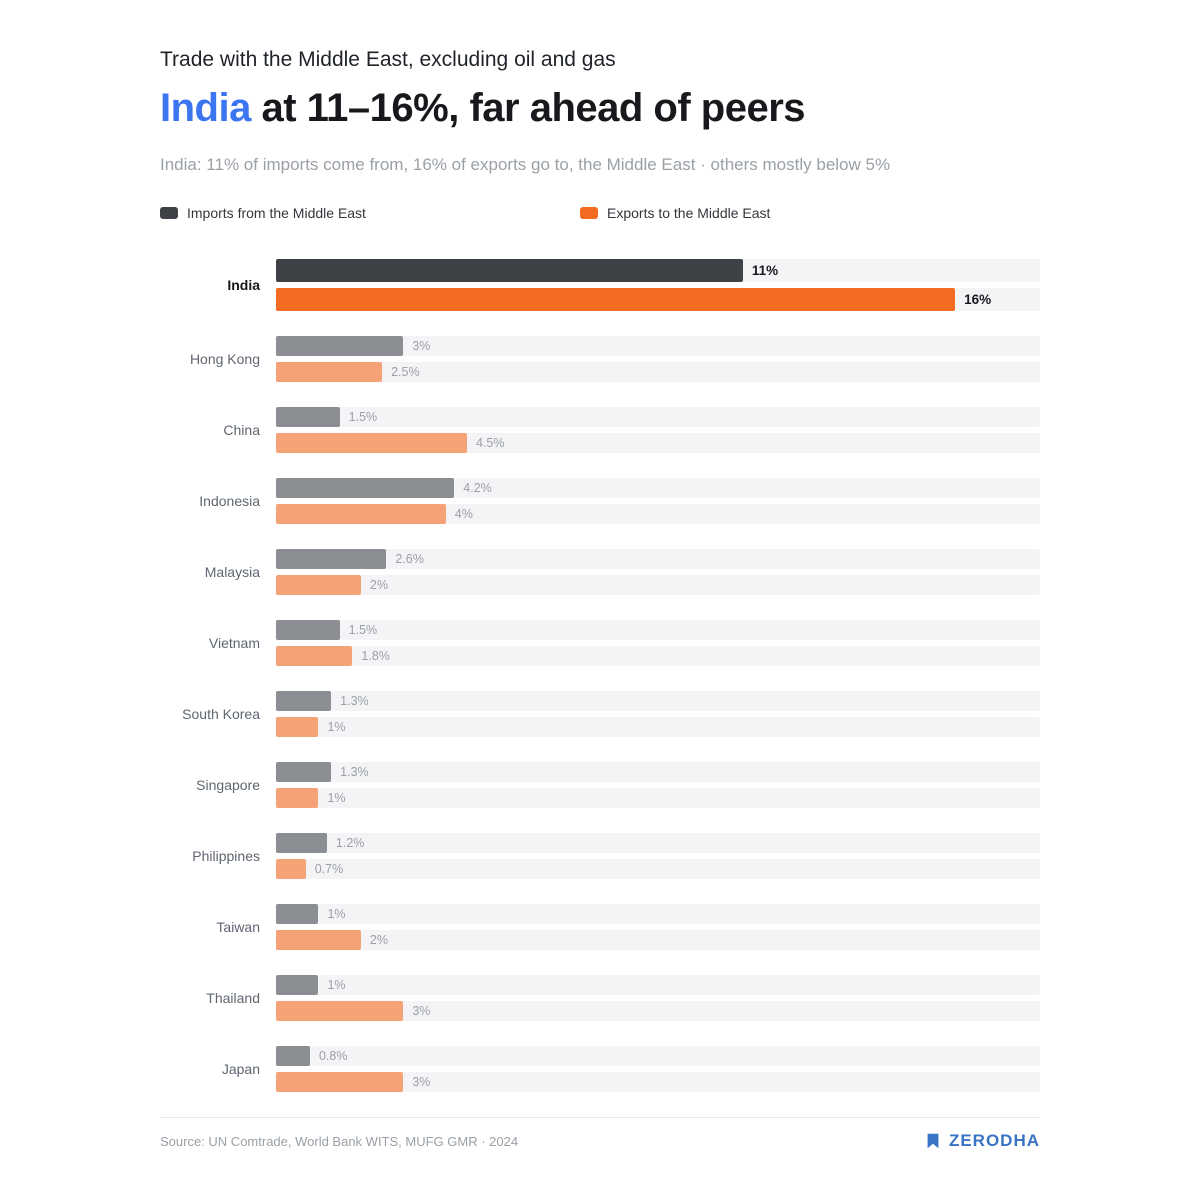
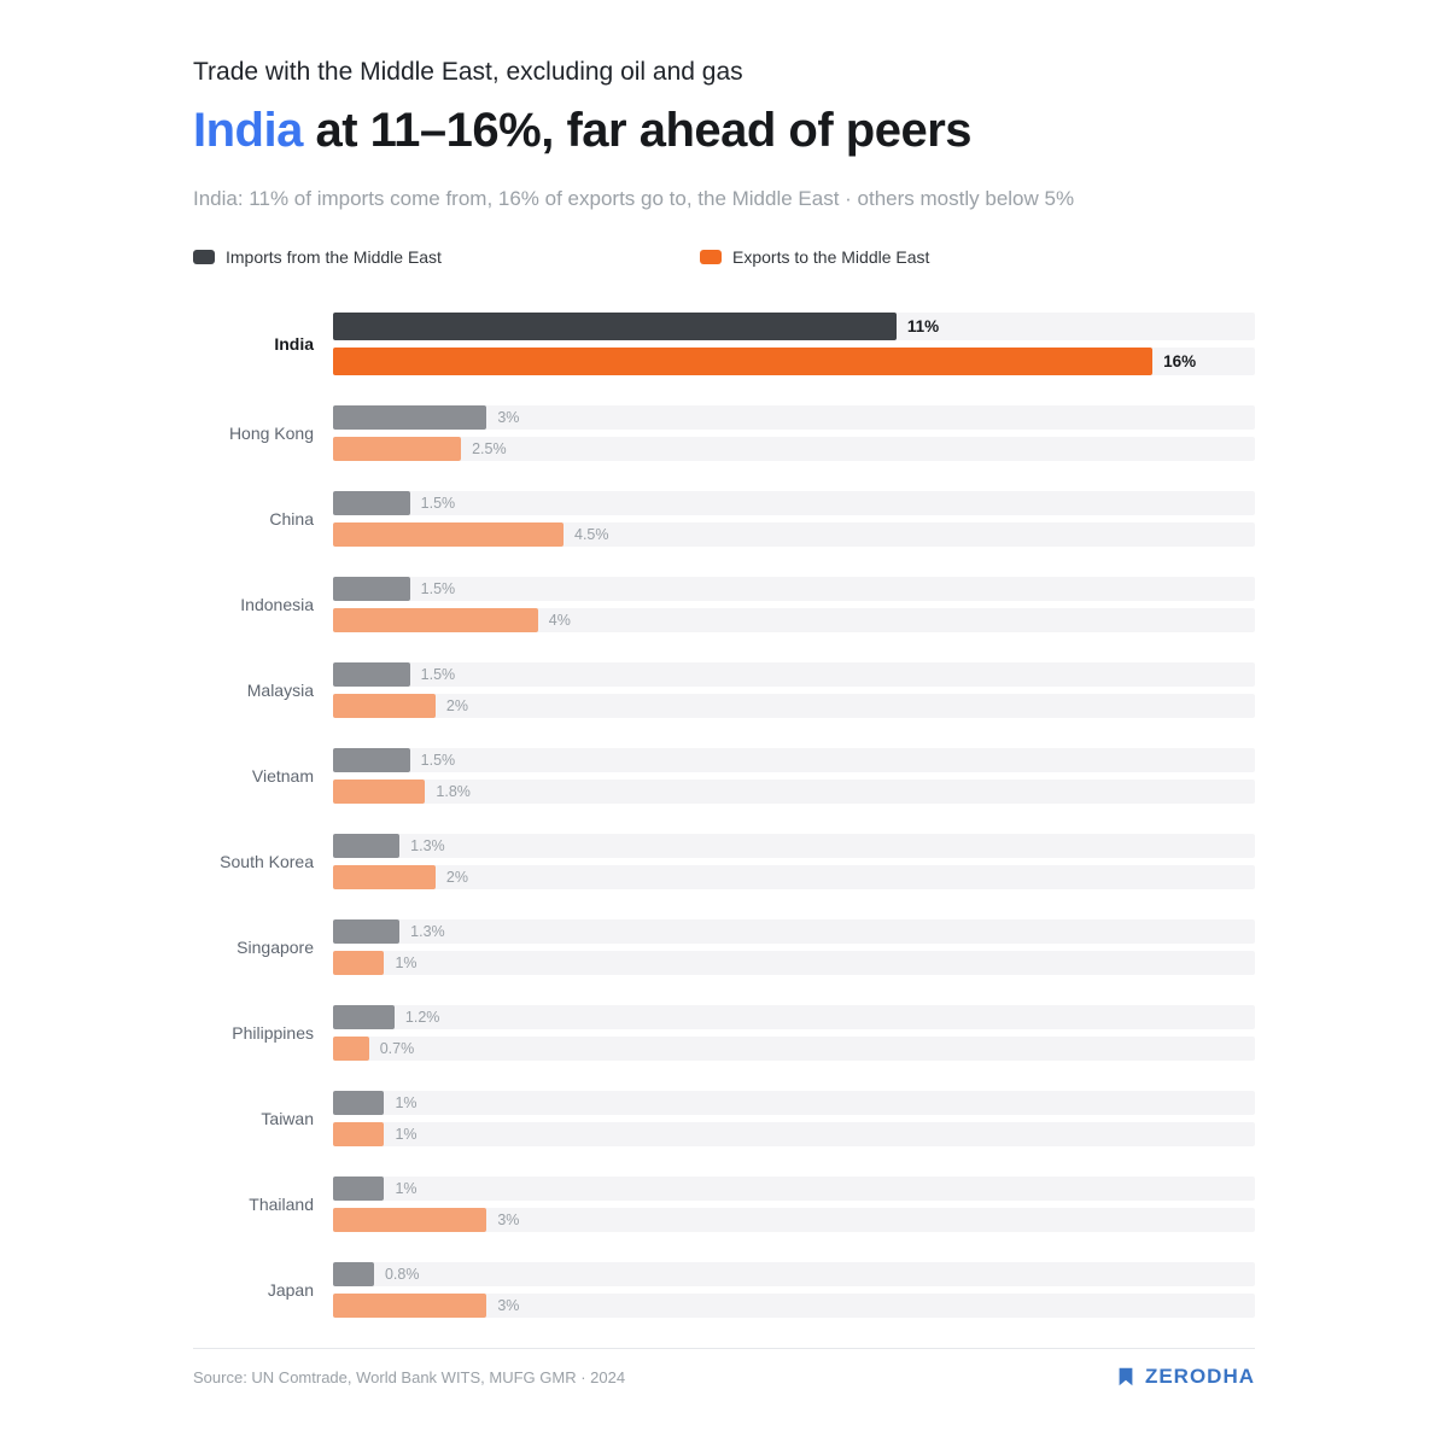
Imports from the Middle East/Indonesia: 4.2% -> 1.5%
Imports from the Middle East/Malaysia: 2.6% -> 1.5%
Exports to the Middle East/South Korea: 1% -> 2%
Exports to the Middle East/Taiwan: 2% -> 1%
